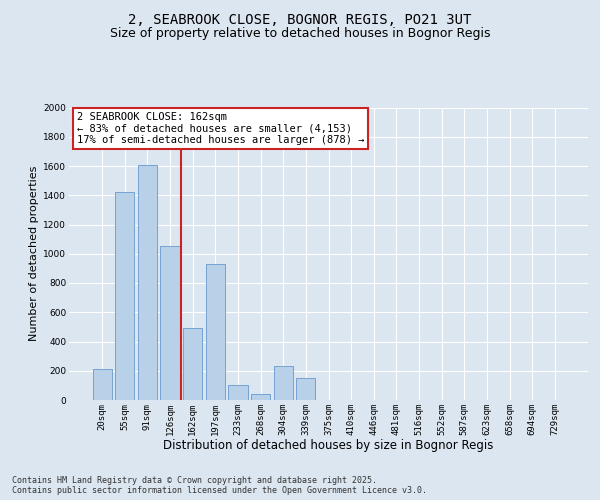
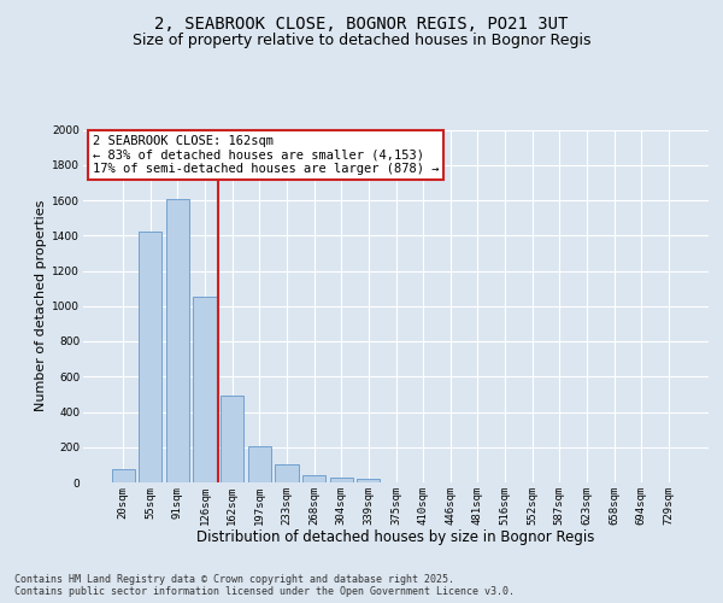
20sqm: 210 -> 80
197sqm: 930 -> 200
304sqm: 230 -> 20
339sqm: 150 -> 20
